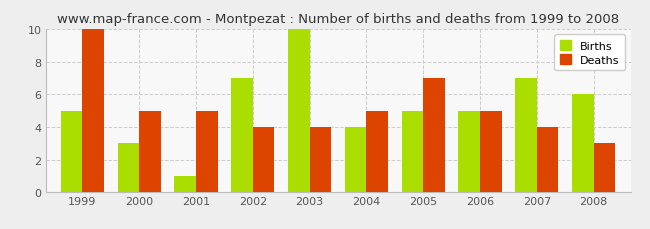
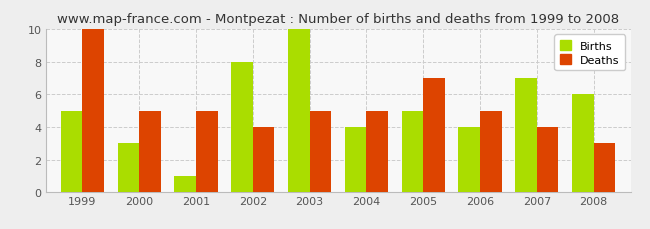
Births/2002: 7 -> 8
Deaths/2003: 4 -> 5
Births/2006: 5 -> 4
